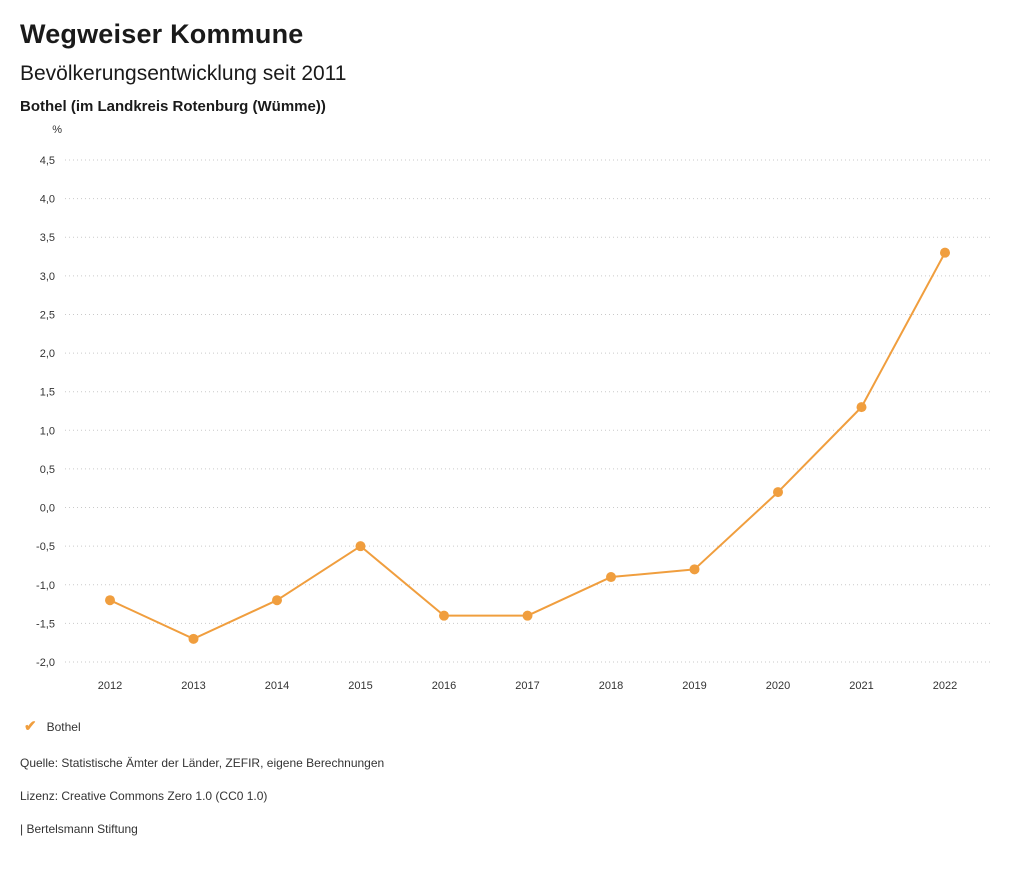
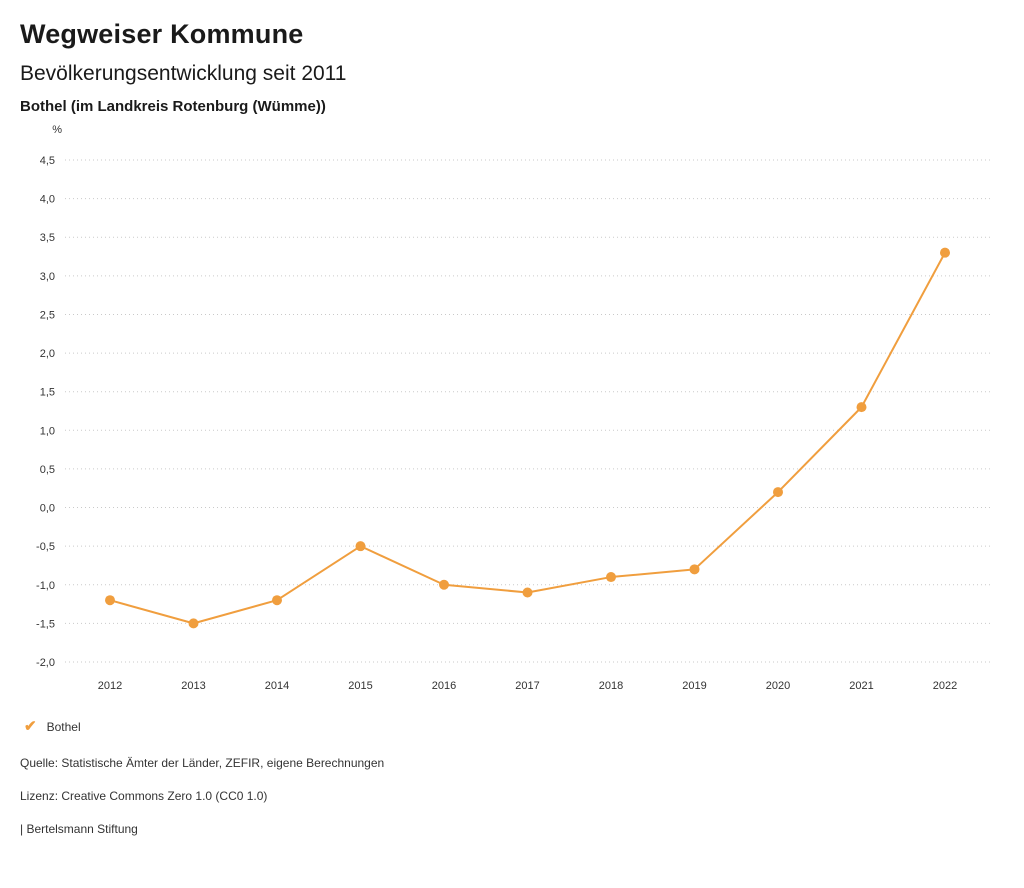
2013: -1,7 -> -1,5
2016: -1,4 -> -1,0
2017: -1,4 -> -1,1
